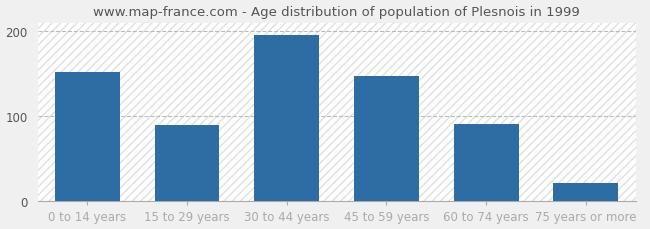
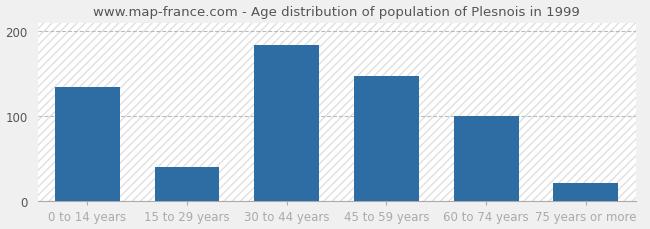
0 to 14 years: 152 -> 134
15 to 29 years: 90 -> 40
30 to 44 years: 196 -> 184
60 to 74 years: 91 -> 100
